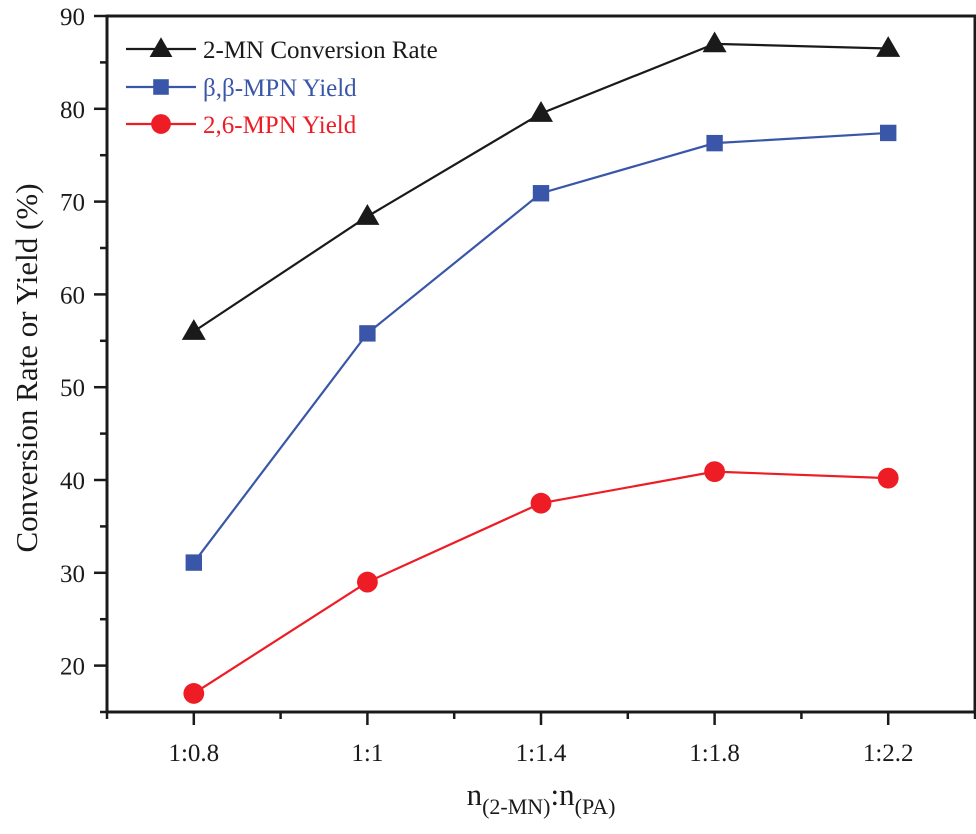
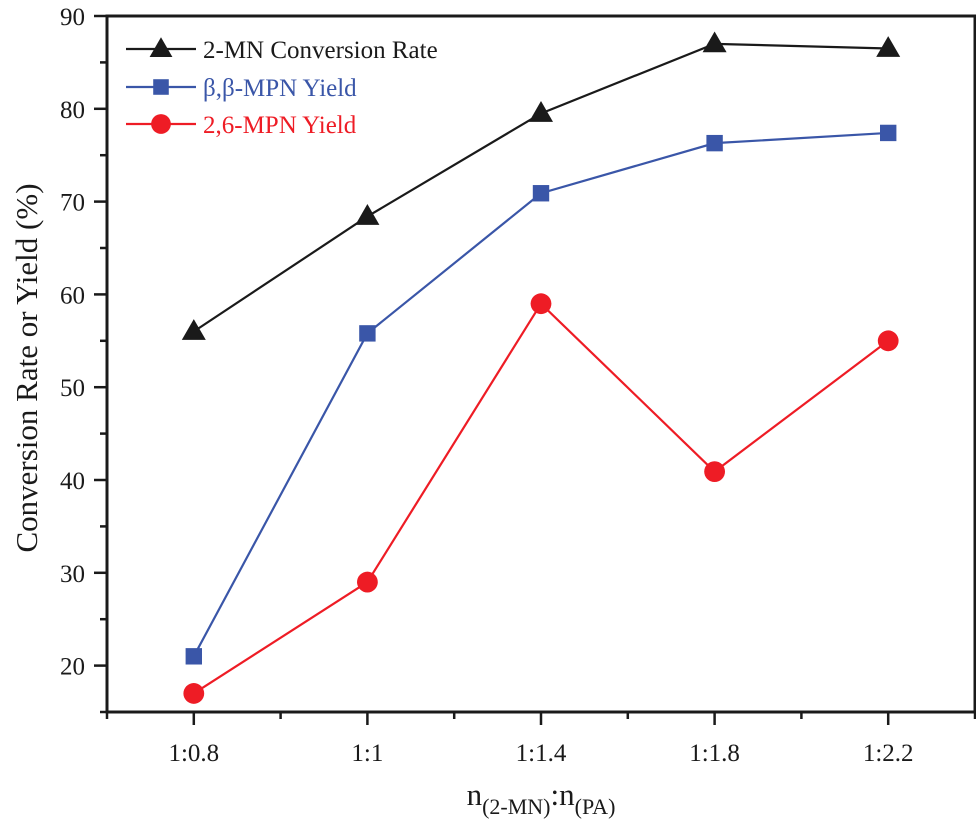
β,β-MPN Yield/1:0.8: 31 -> 21
2,6-MPN Yield/1:1.4: 38 -> 59
2,6-MPN Yield/1:2.2: 40 -> 55
